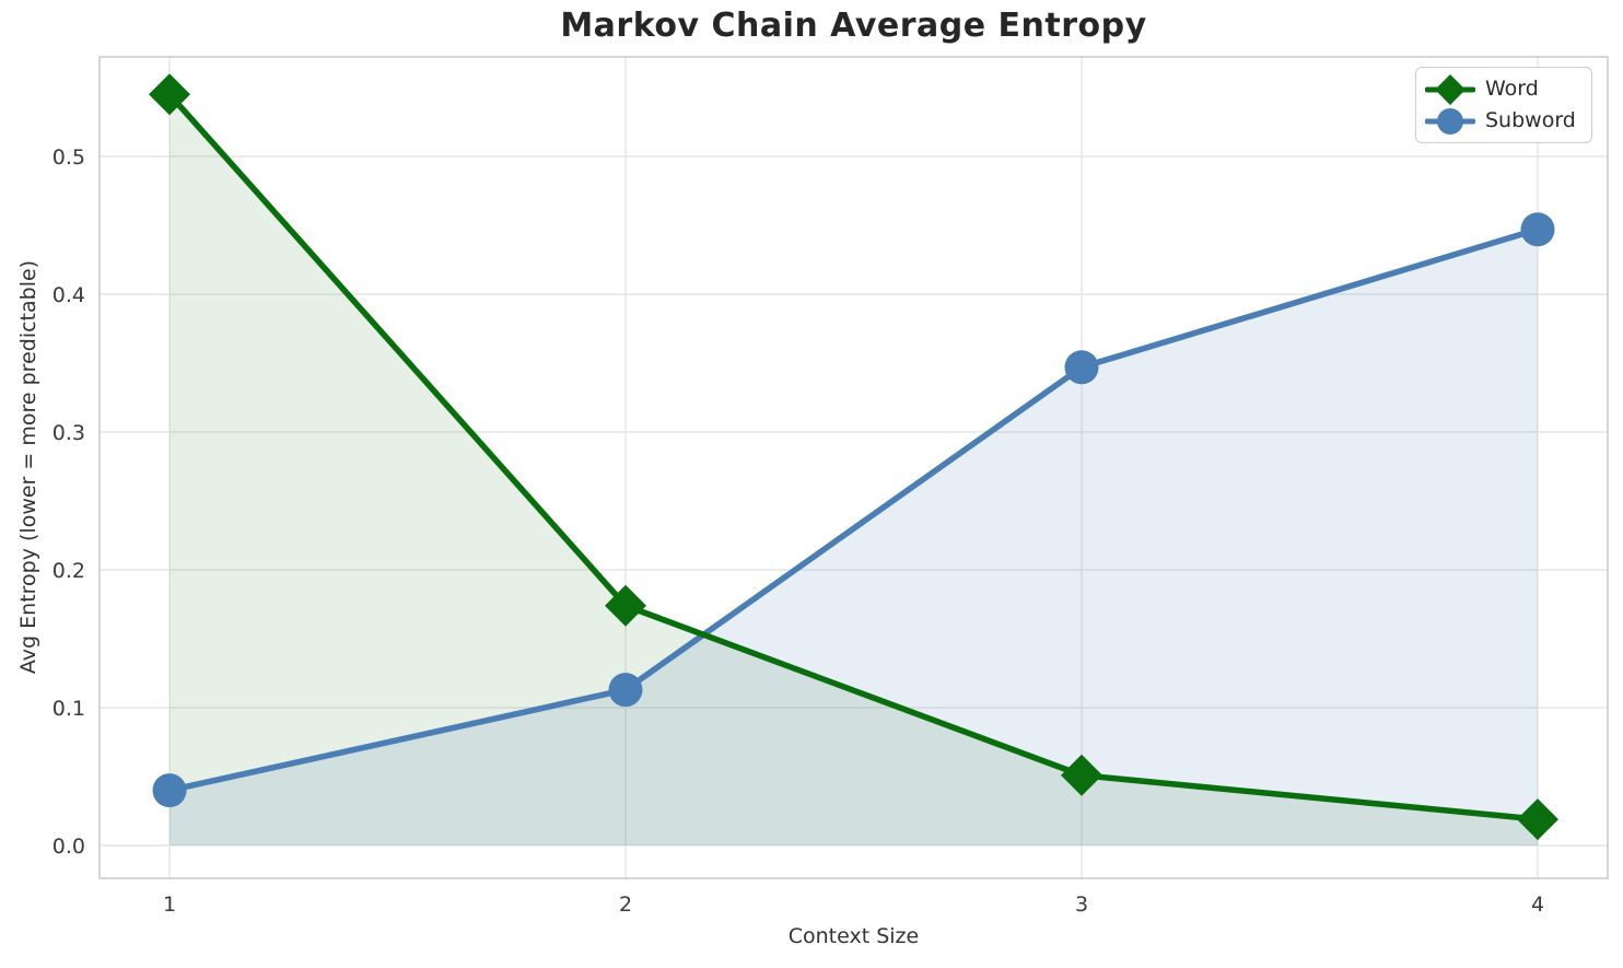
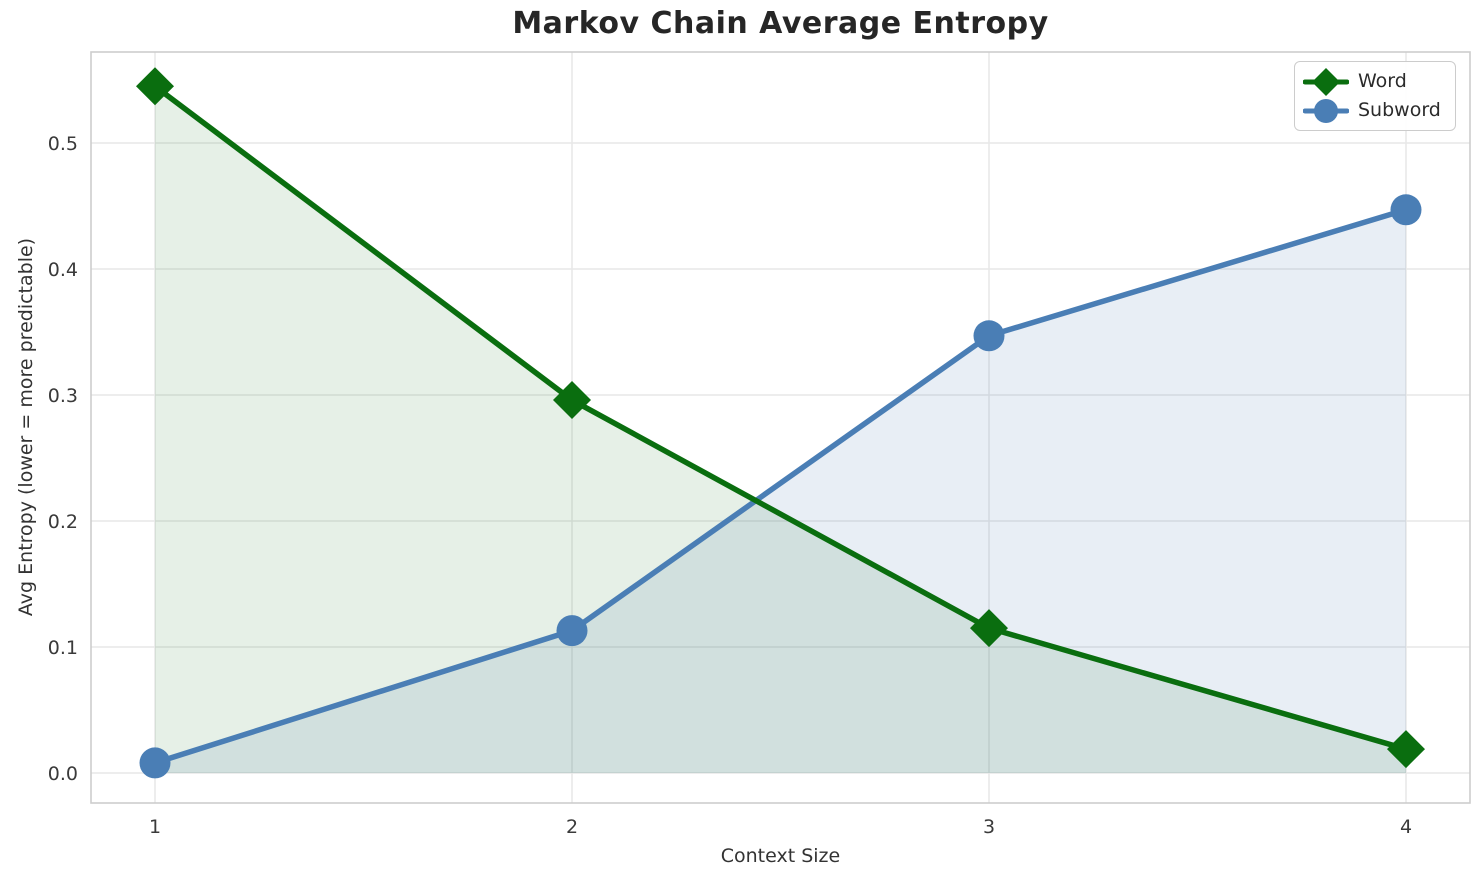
Subword/1: 0.040 -> 0.008
Word/2: 0.174 -> 0.296
Word/3: 0.051 -> 0.115
